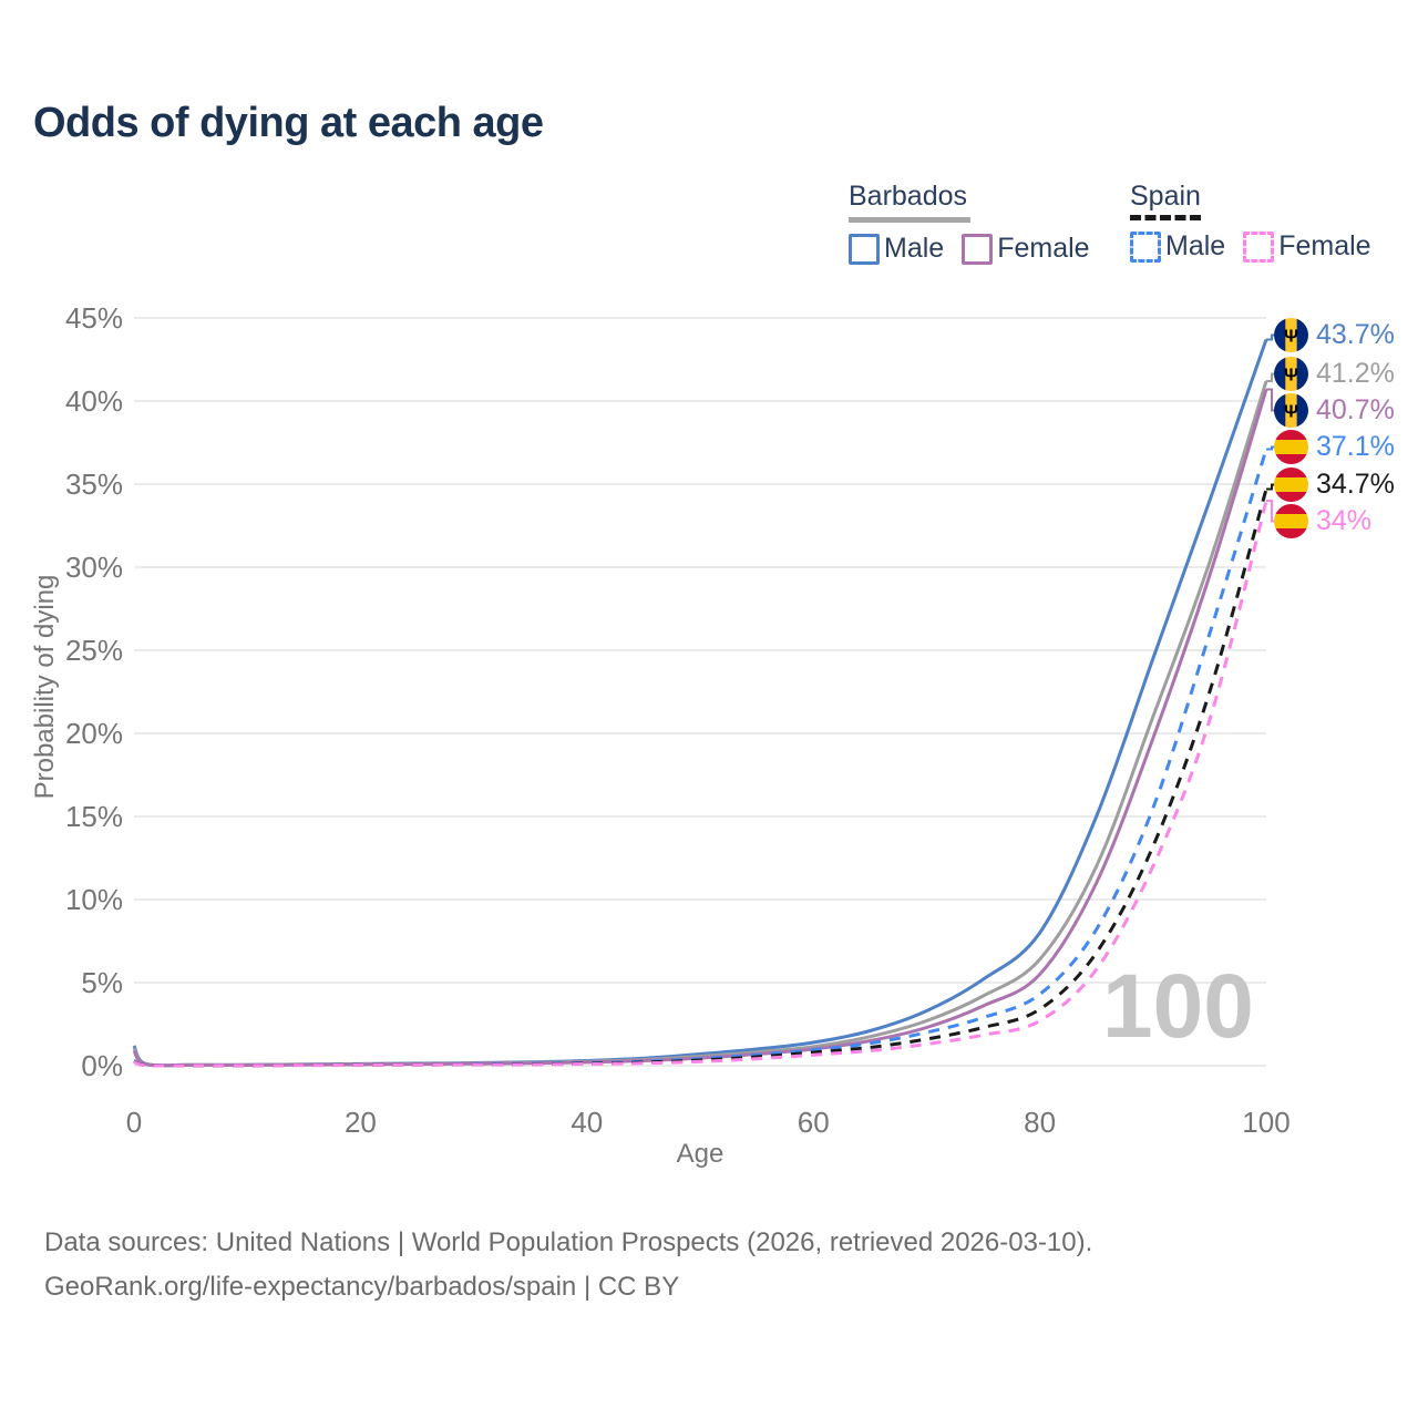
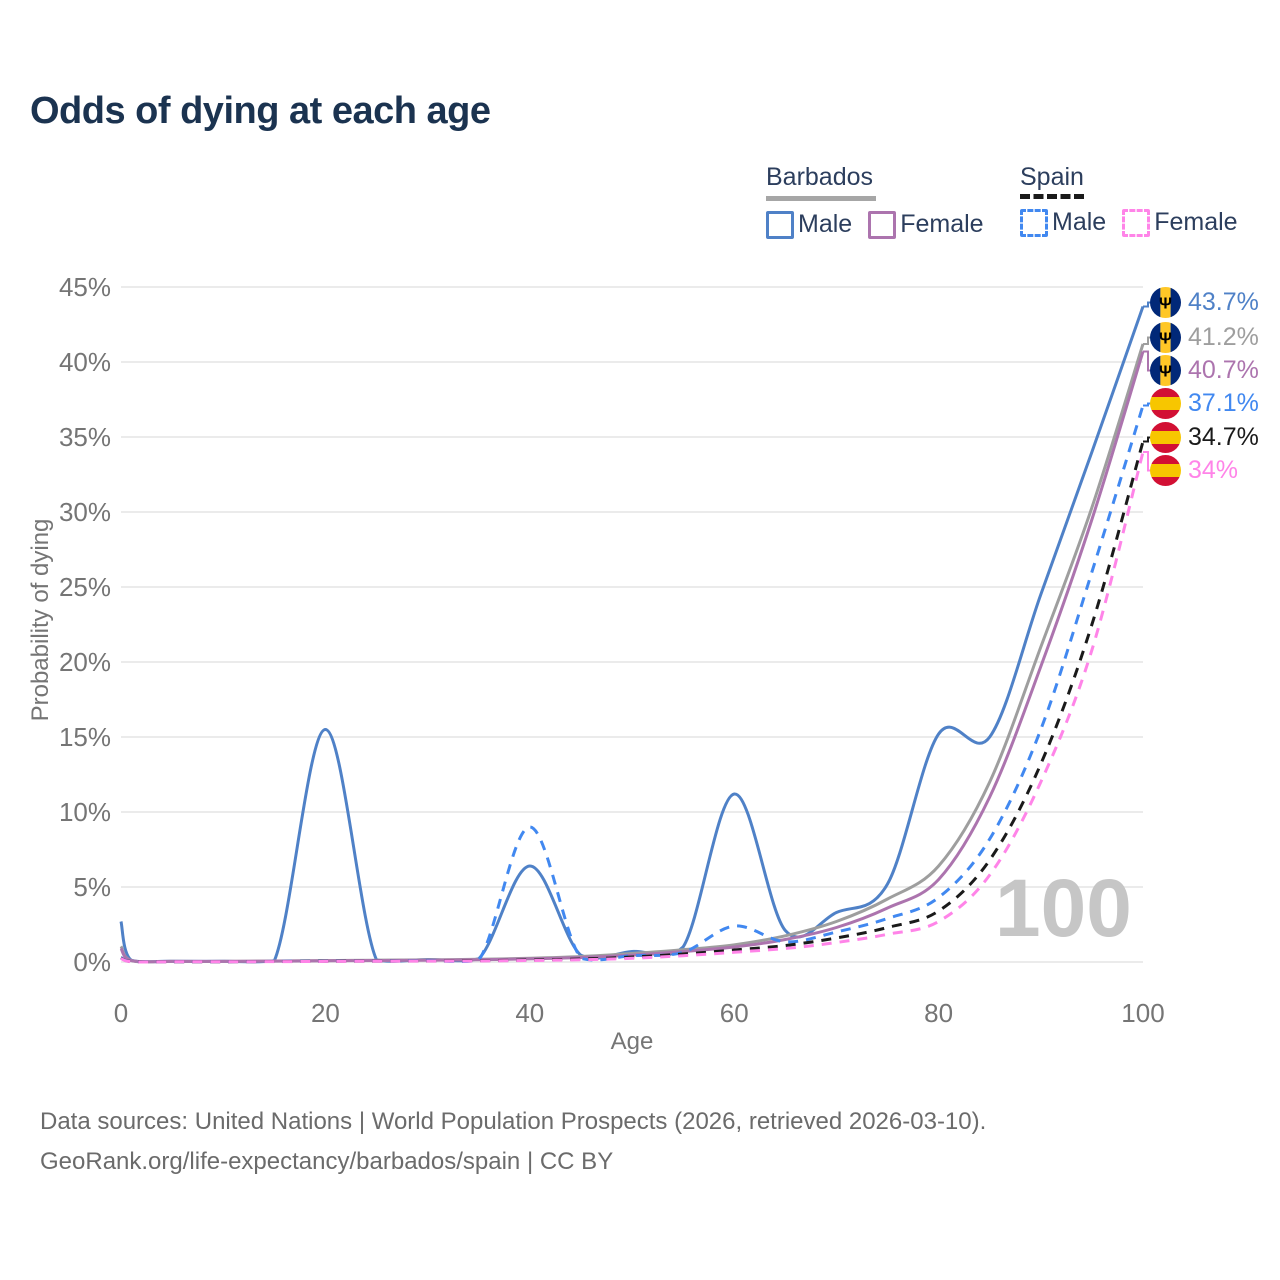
Barbados Male/0: 1.2% -> 2.7%
Barbados Male/20: 0.1% -> 15.5%
Barbados Male/40: 0.3% -> 6.4%
Spain Male/40: 0.2% -> 9.0%
Barbados Male/60: 1.4% -> 11.2%
Spain Male/60: 0.9% -> 2.4%
Barbados Male/80: 8.0% -> 15.2%
